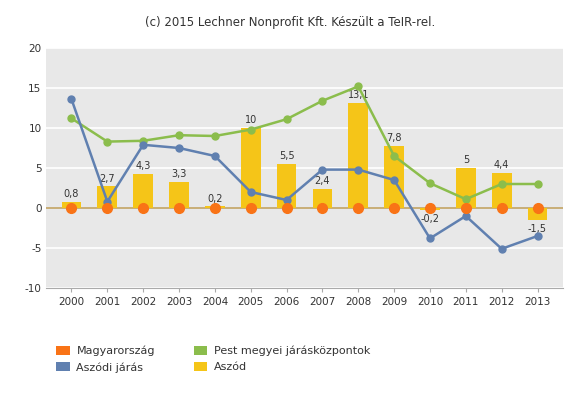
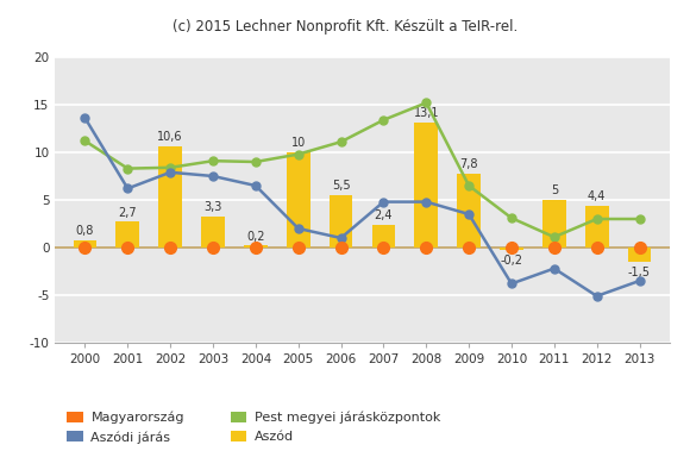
Aszódi járás/2001: 0.8 -> 6.2
Aszód/2002: 4,3 -> 10,6
Aszódi járás/2011: -1.0 -> -2.2
